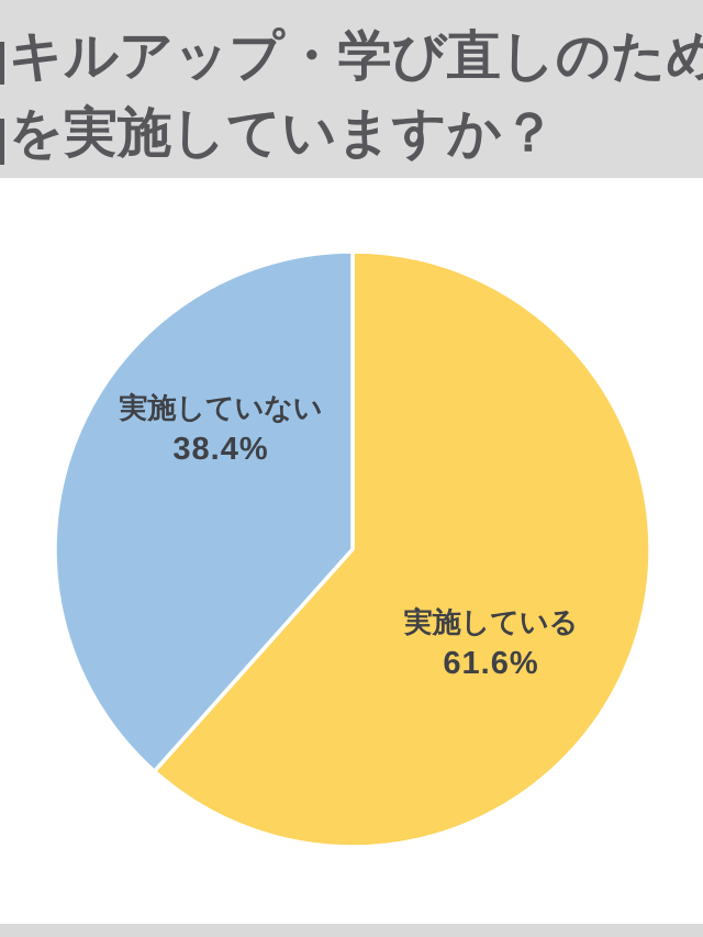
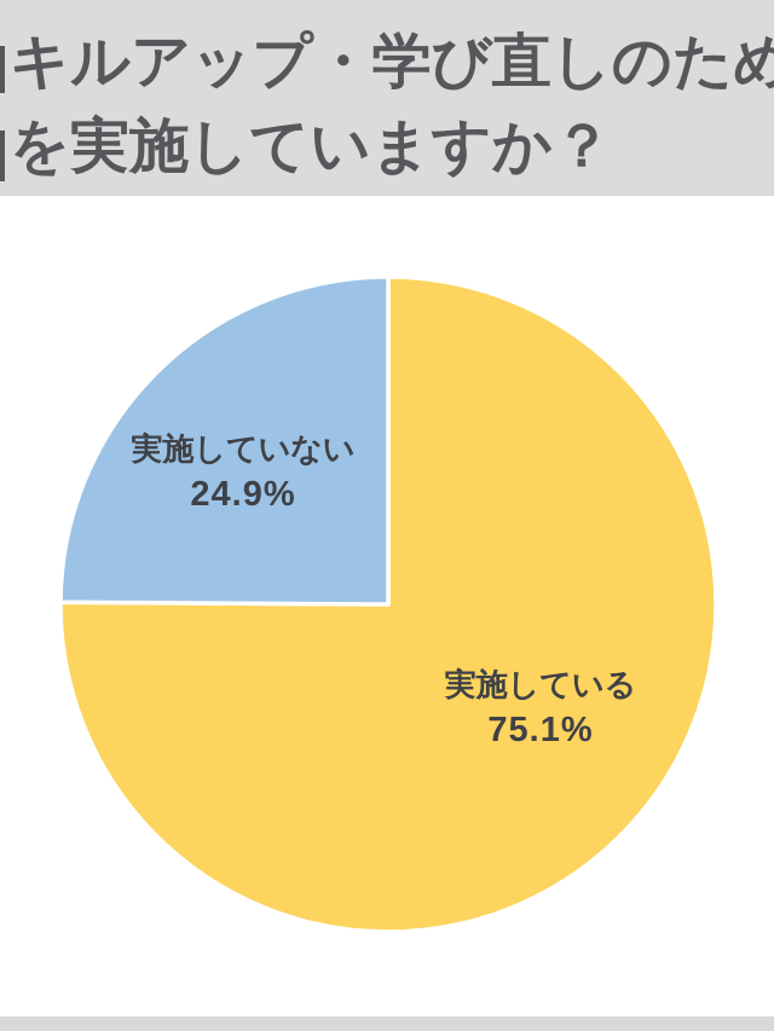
実施している: 61.6% -> 75.1%
実施していない: 38.4% -> 24.9%
